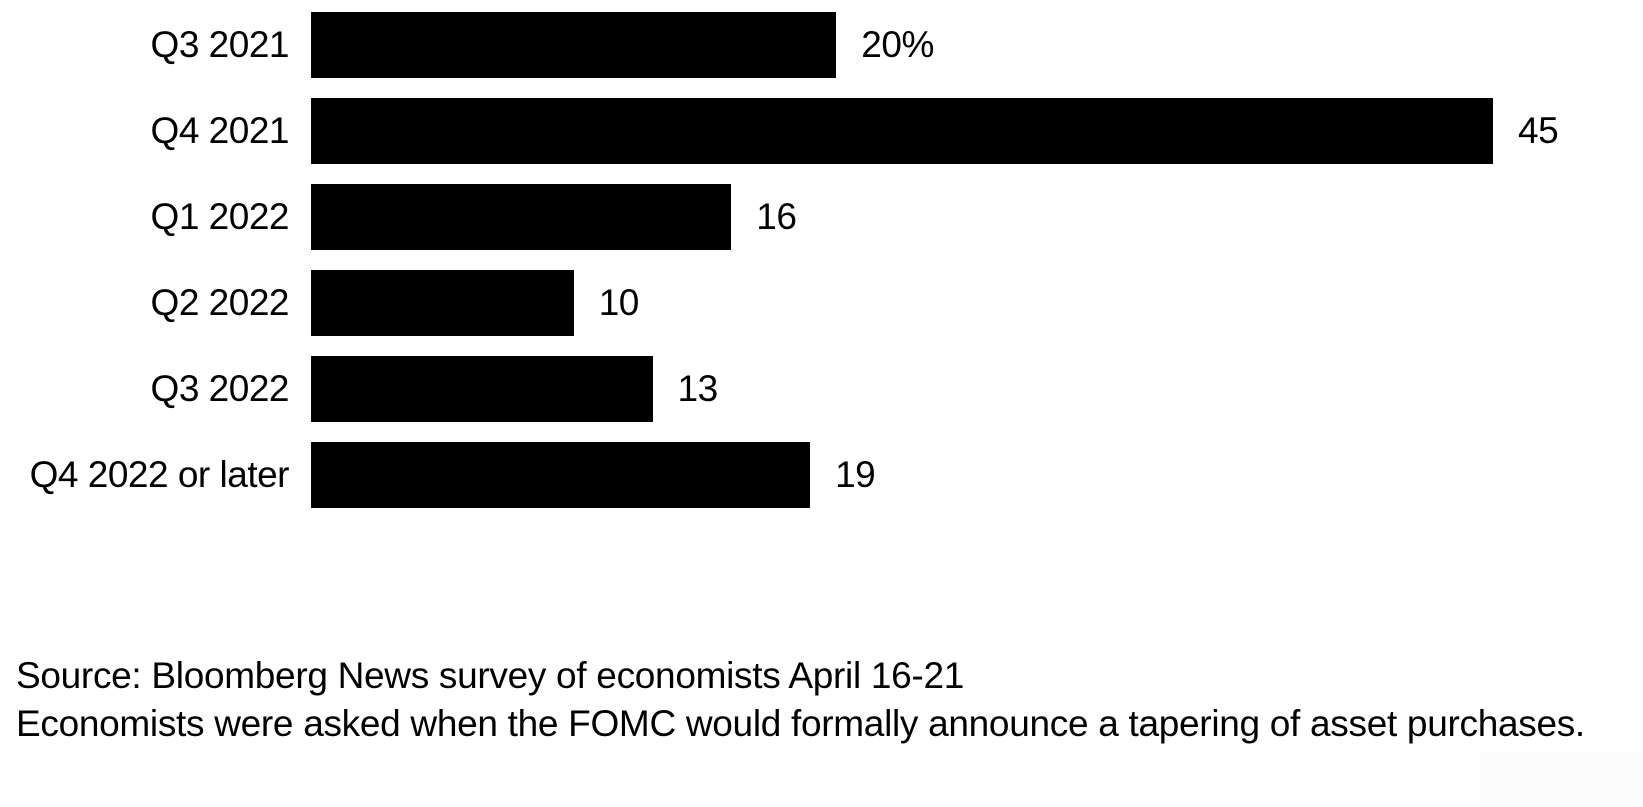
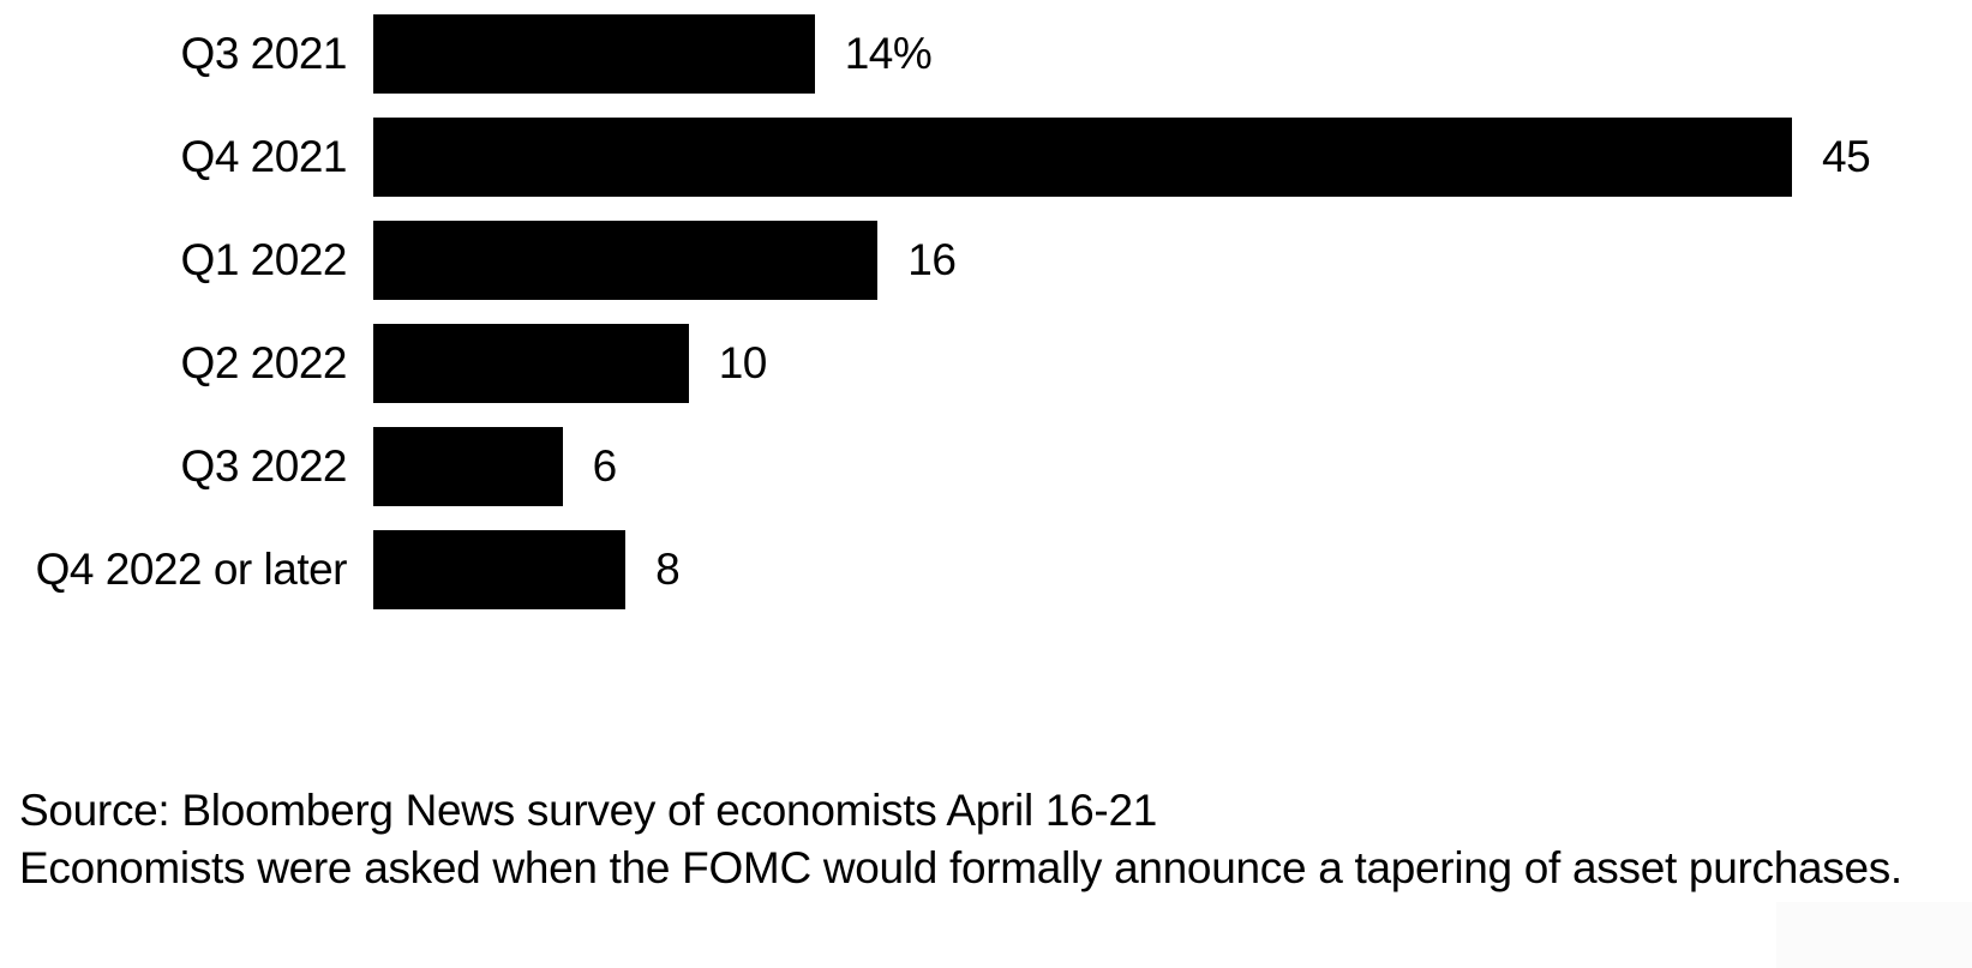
Q3 2021: 20% -> 14%
Q3 2022: 13 -> 6
Q4 2022 or later: 19 -> 8
